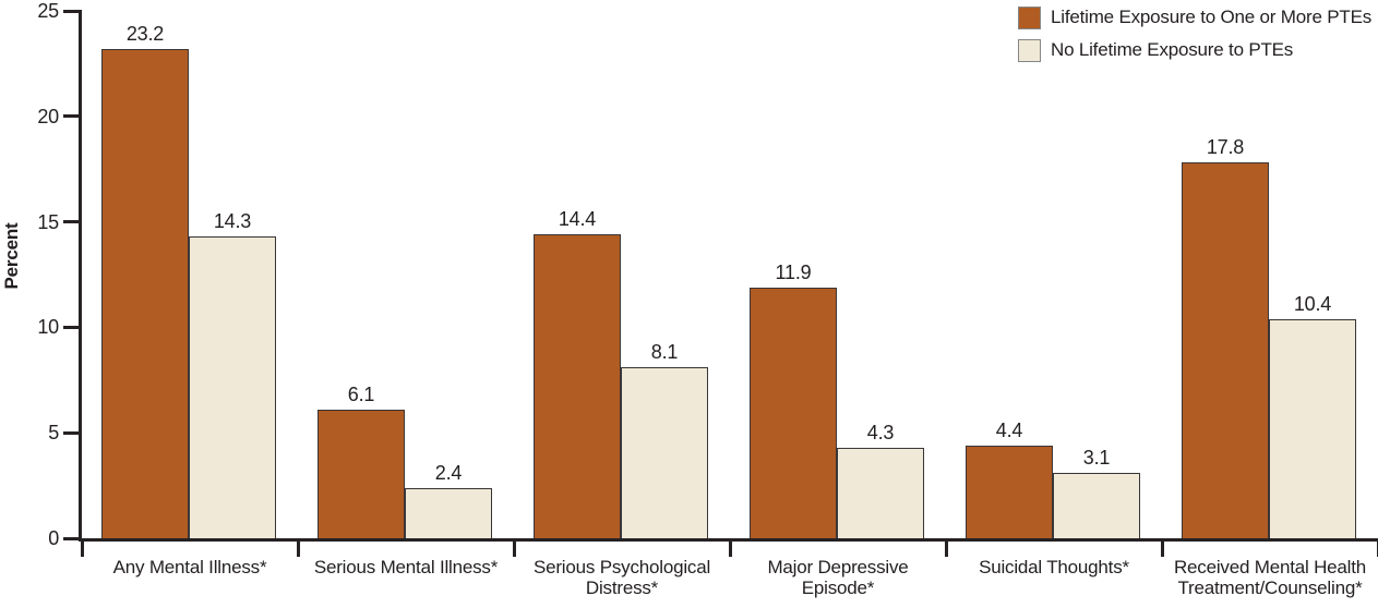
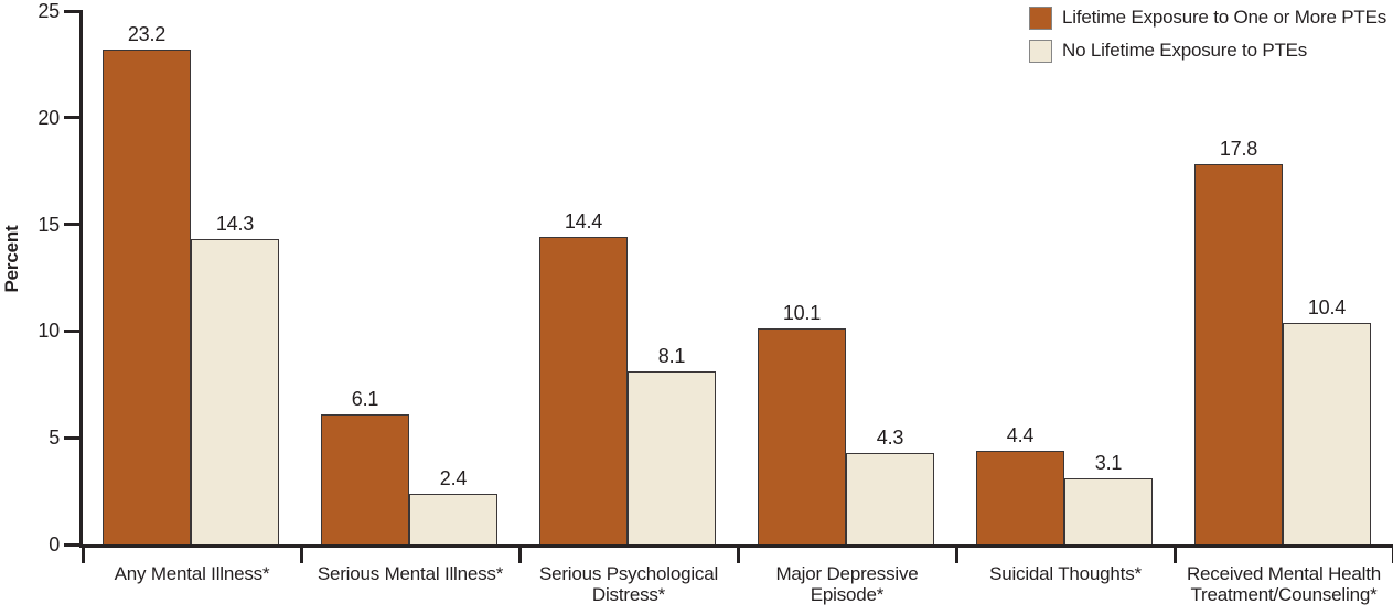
Lifetime Exposure to One or More PTEs/Major Depressive Episode*: 11.9 -> 10.1
